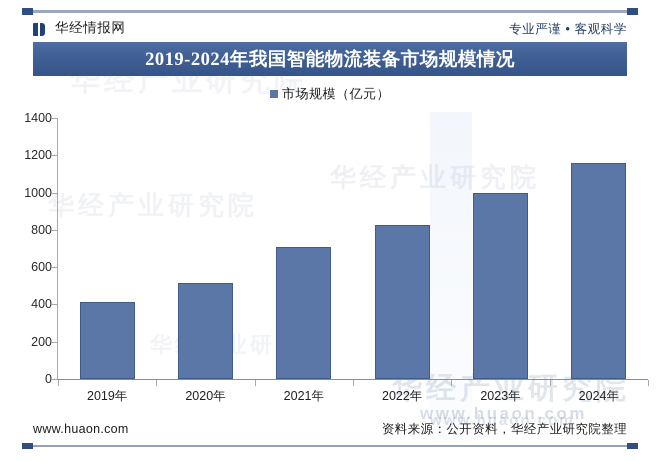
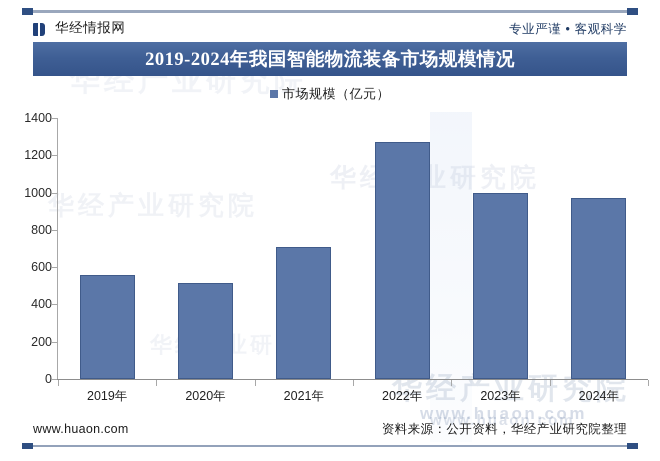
2019年: 420 -> 560
2022年: 820 -> 1270
2024年: 1160 -> 970
